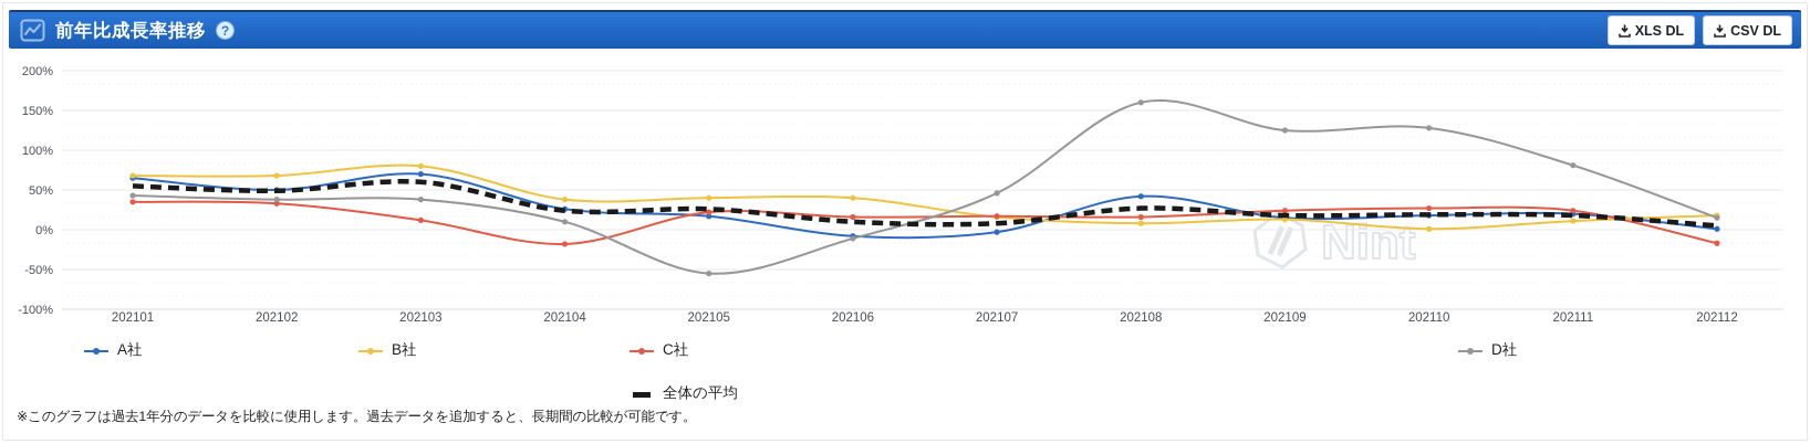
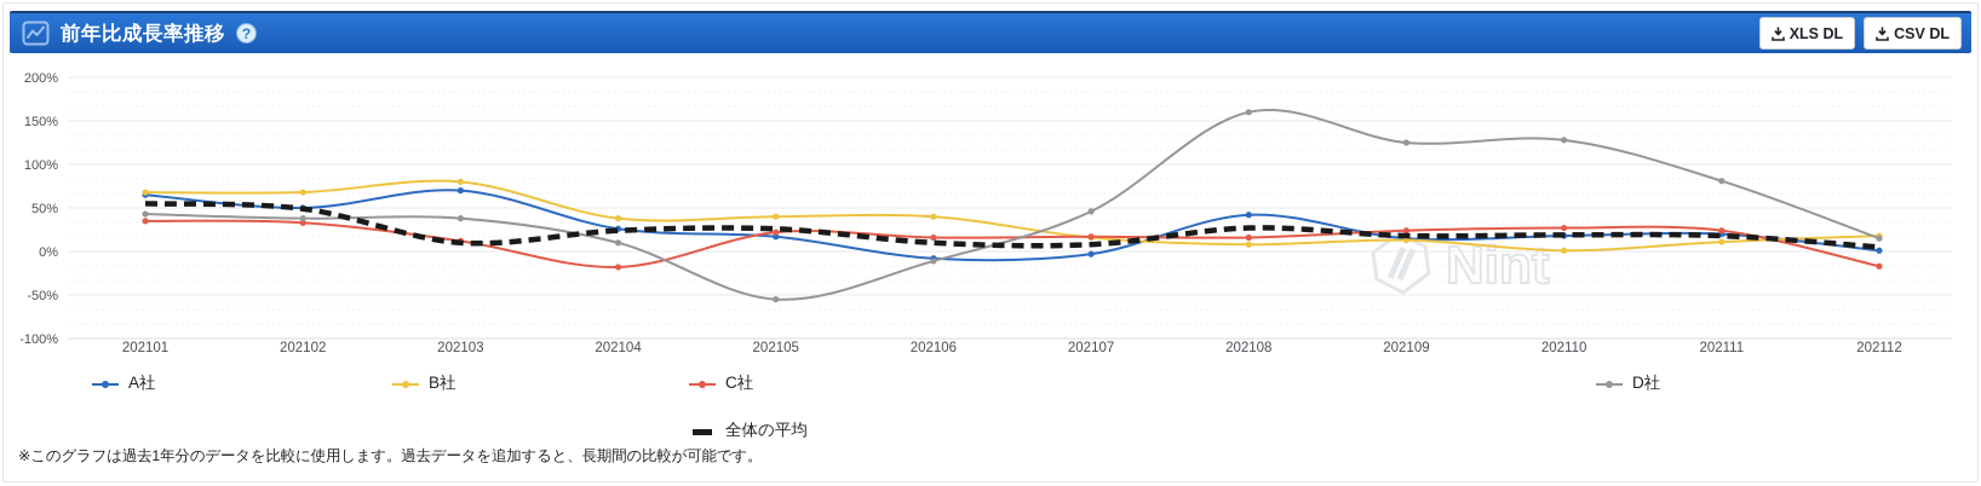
全体の平均/202103: 60% -> 10%
